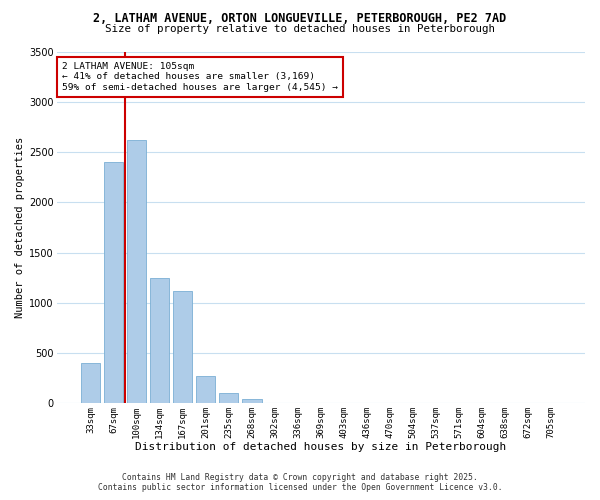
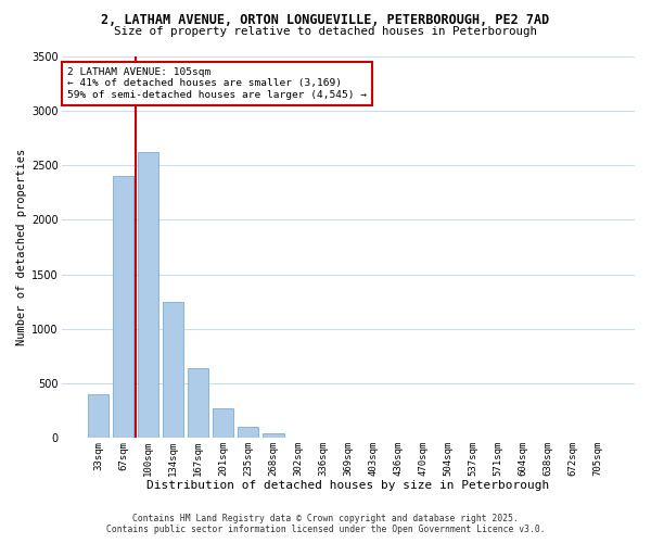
167sqm: 1120 -> 640
